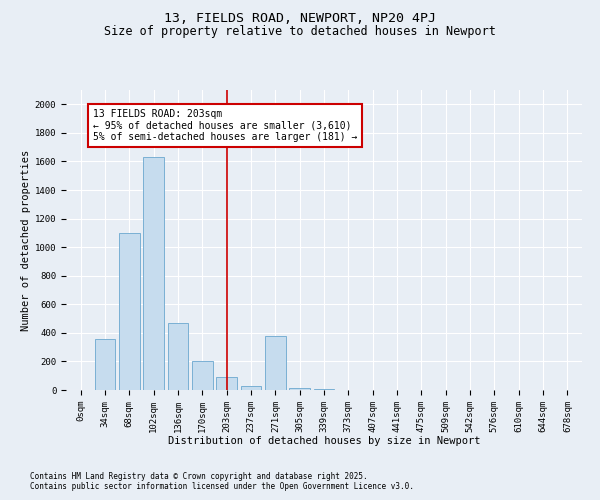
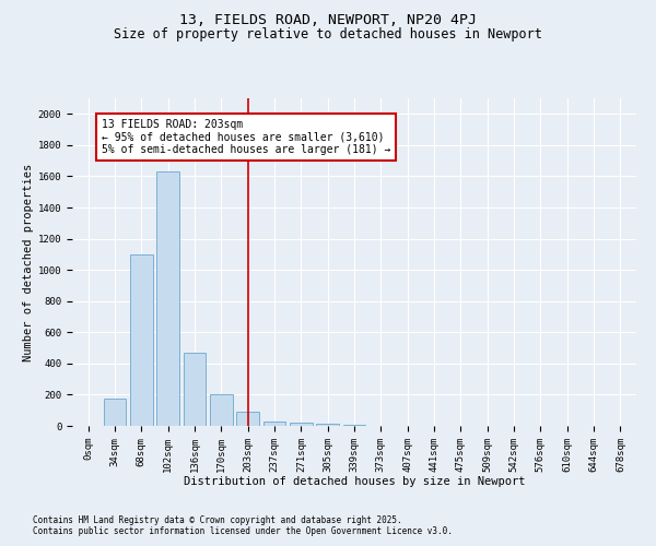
34sqm: 360 -> 180
271sqm: 380 -> 20
